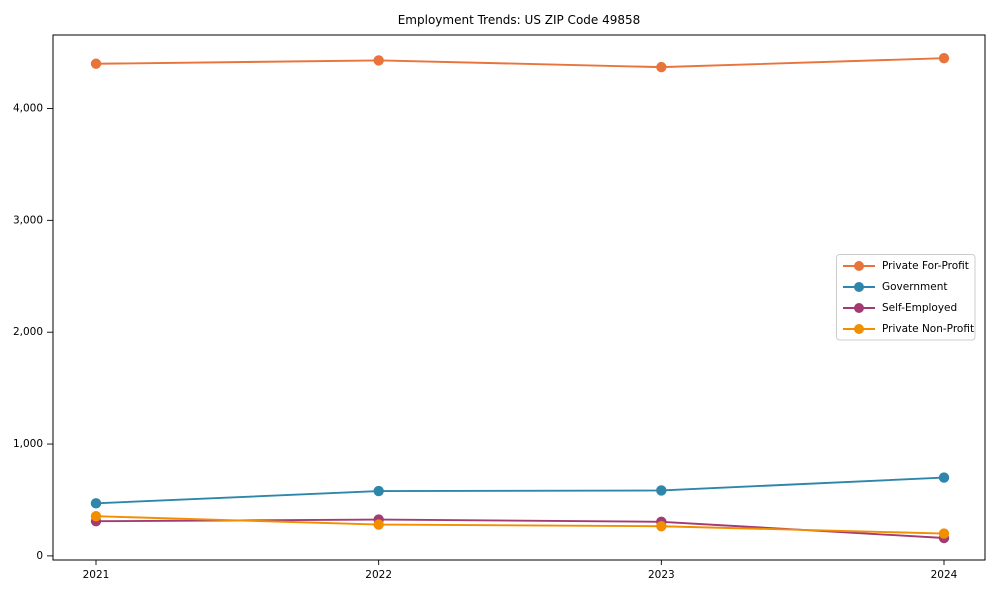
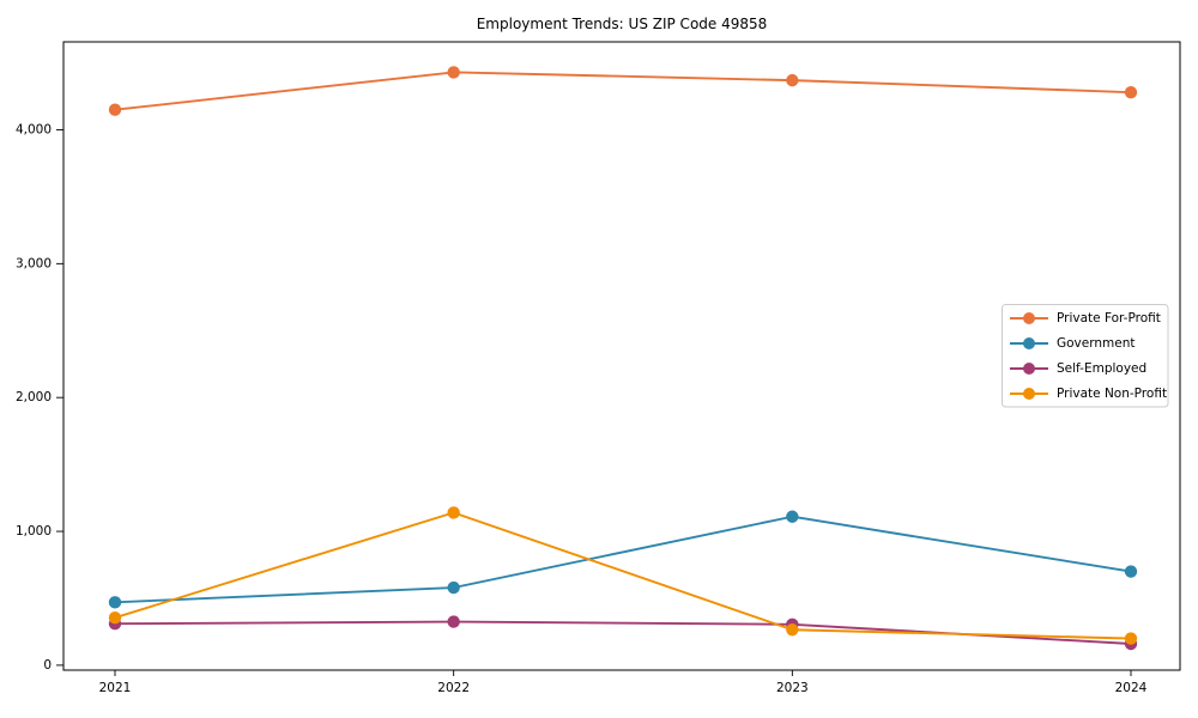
Private For-Profit/2021: 4400 -> 4150
Private Non-Profit/2022: 280 -> 1140
Government/2023: 580 -> 1110
Private For-Profit/2024: 4450 -> 4280
